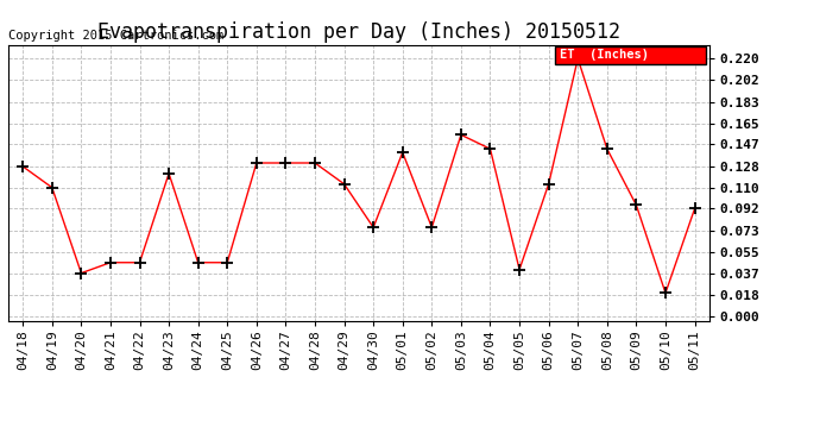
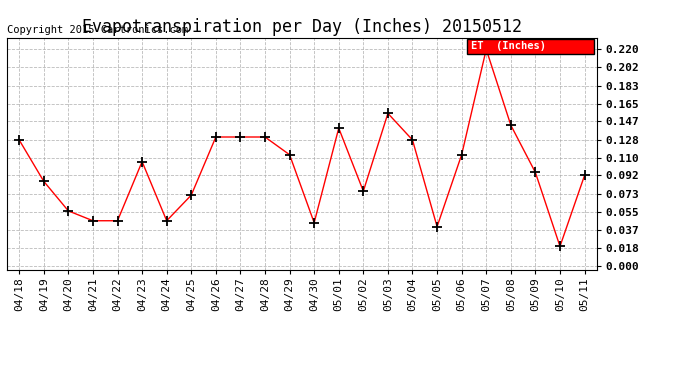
04/19: 0.110 -> 0.086
04/20: 0.037 -> 0.056
04/23: 0.122 -> 0.106
04/25: 0.046 -> 0.072
04/30: 0.076 -> 0.044
05/04: 0.143 -> 0.128
